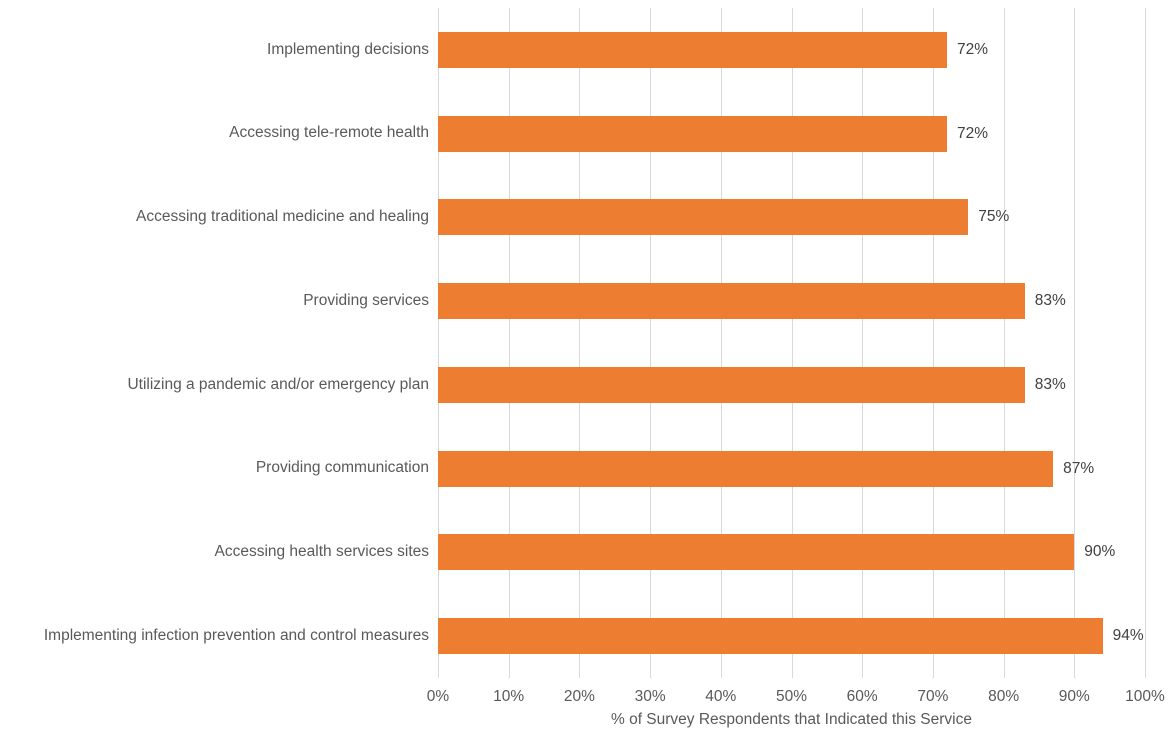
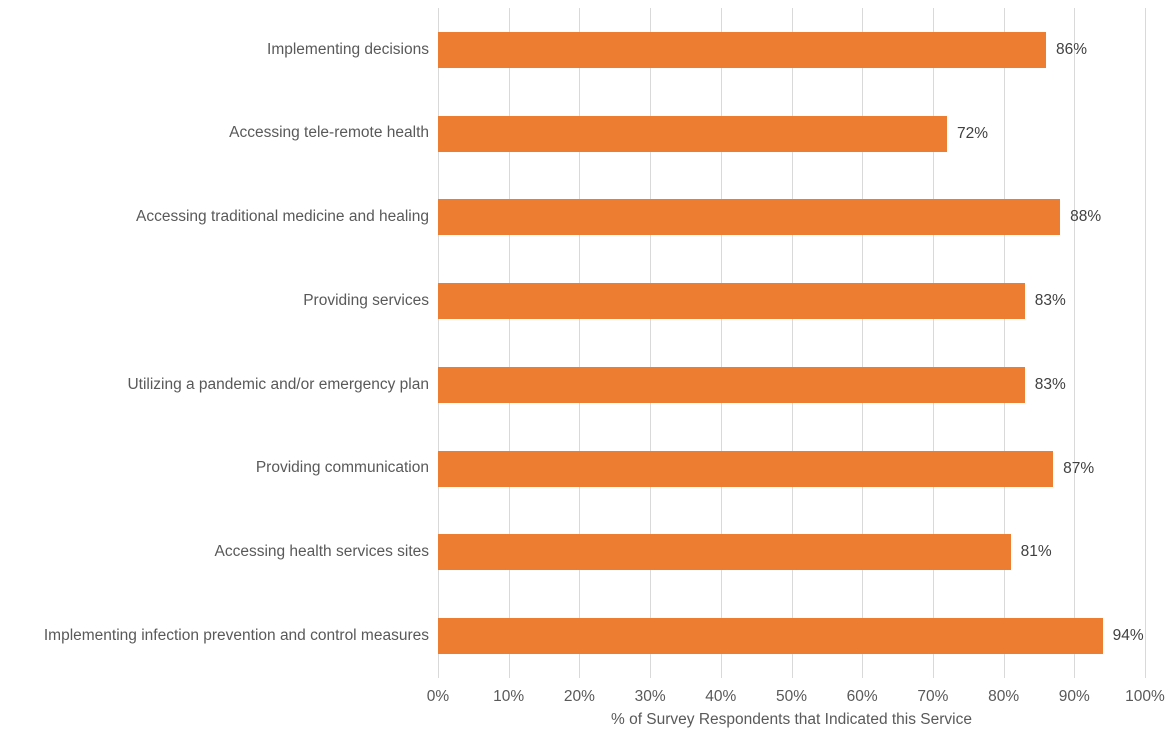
Implementing decisions: 72% -> 86%
Accessing traditional medicine and healing: 75% -> 88%
Accessing health services sites: 90% -> 81%
